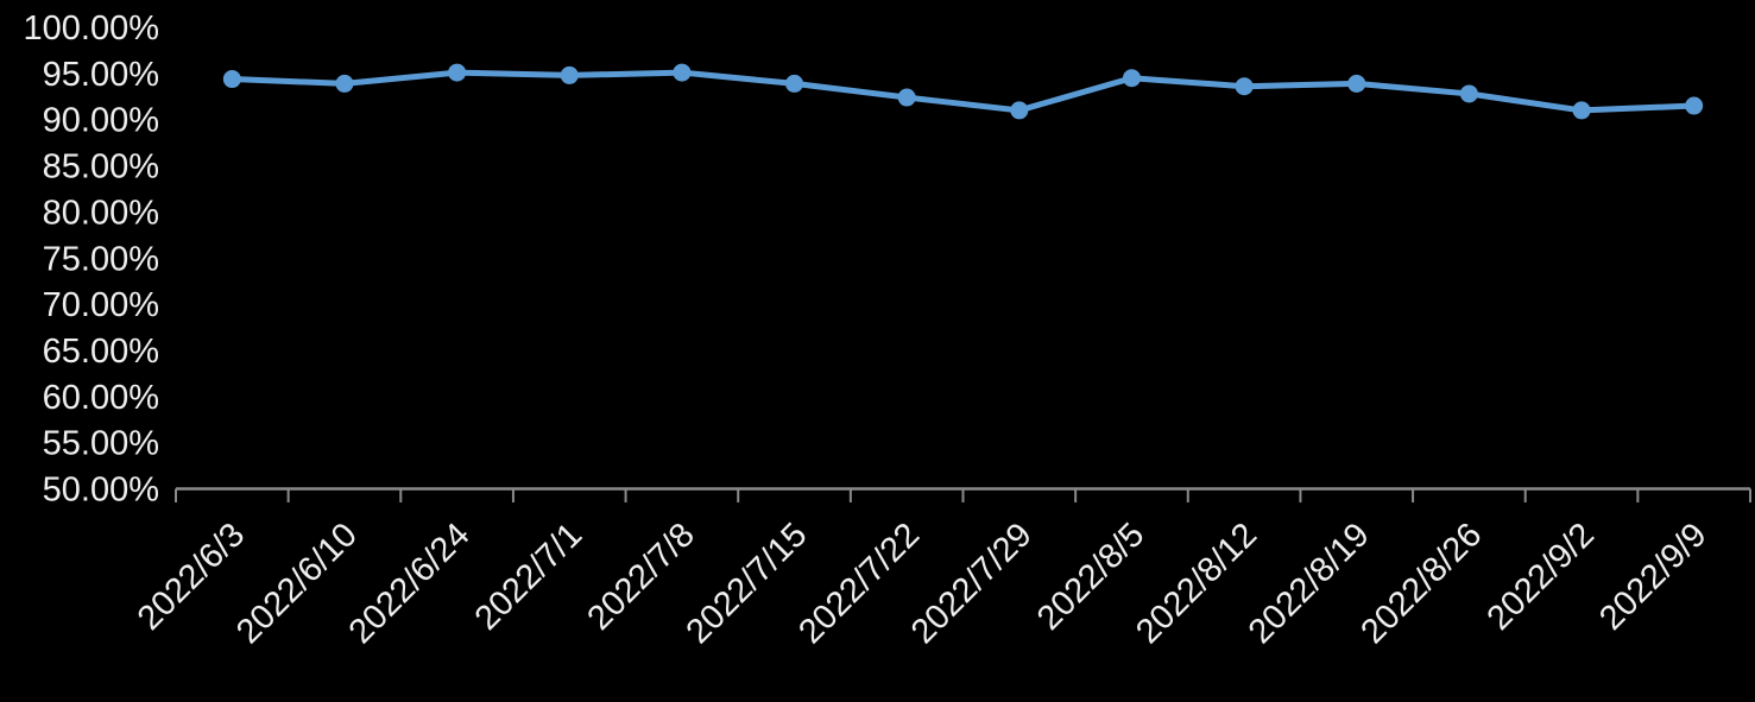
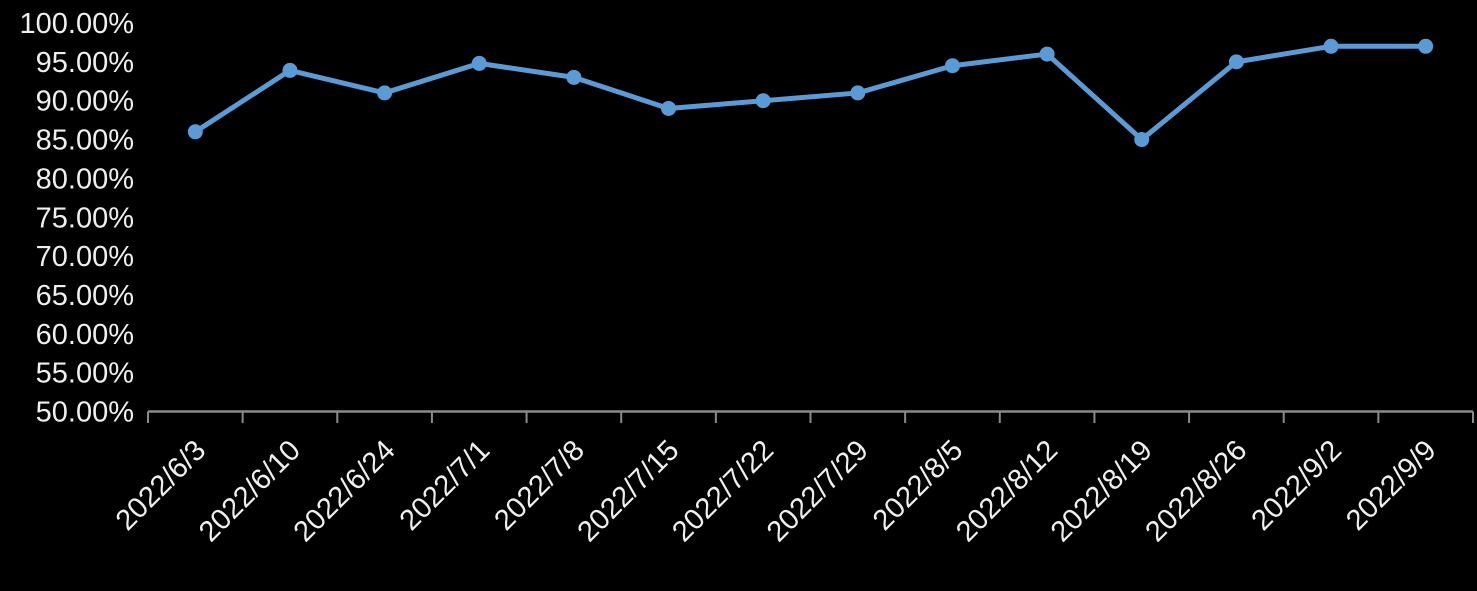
2022/6/3: 94% -> 86%
2022/6/24: 95% -> 91%
2022/7/8: 95% -> 93%
2022/7/15: 94% -> 89%
2022/7/22: 92% -> 90%
2022/8/12: 94% -> 96%
2022/8/19: 94% -> 85%
2022/8/26: 93% -> 95%
2022/9/2: 91% -> 97%
2022/9/9: 92% -> 97%
